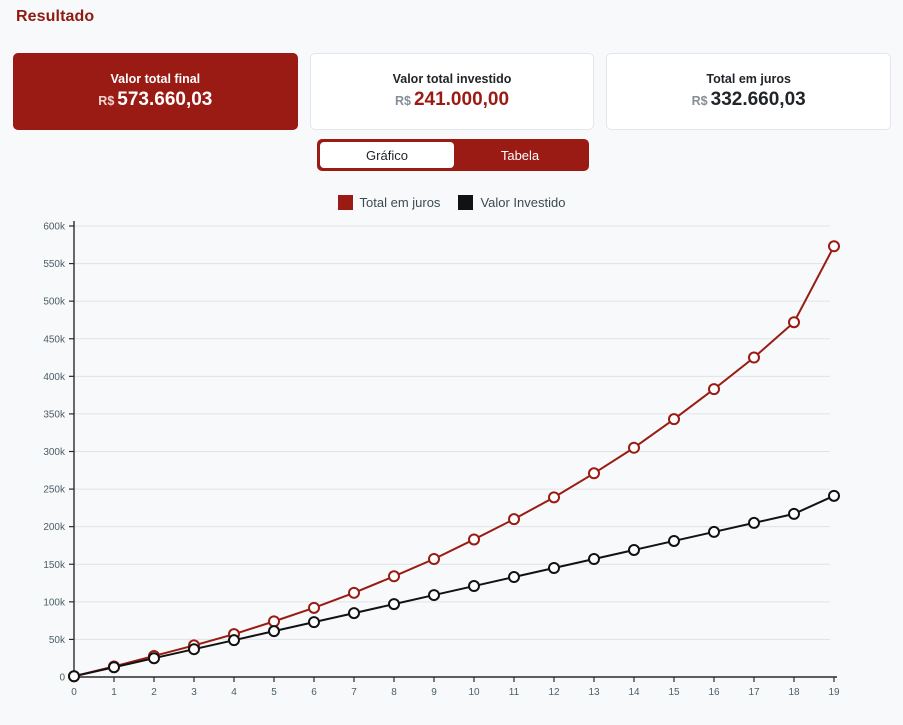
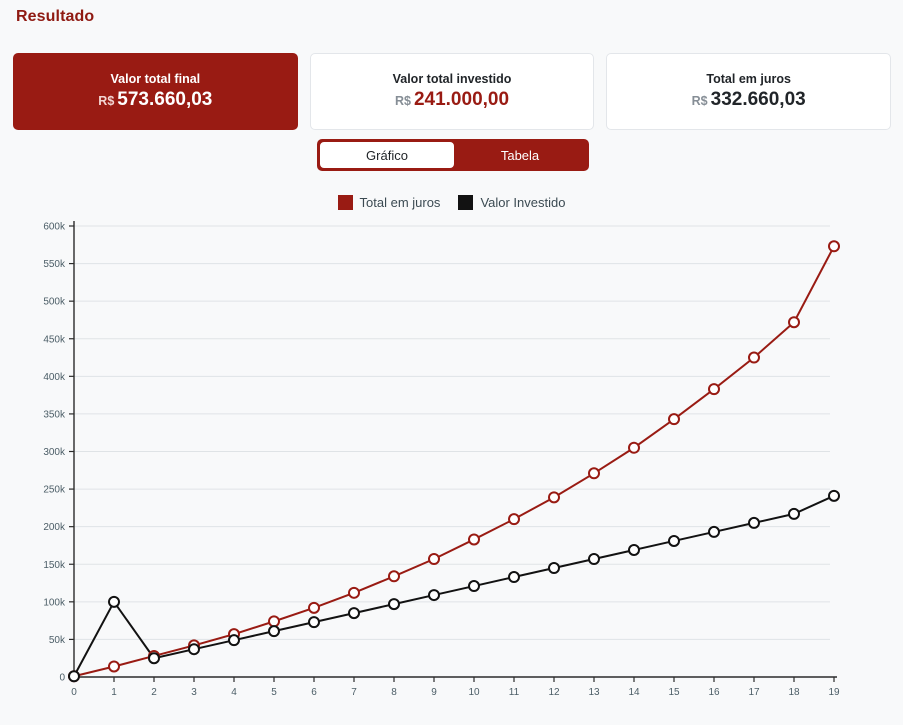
Valor Investido/1: 10k -> 100k
